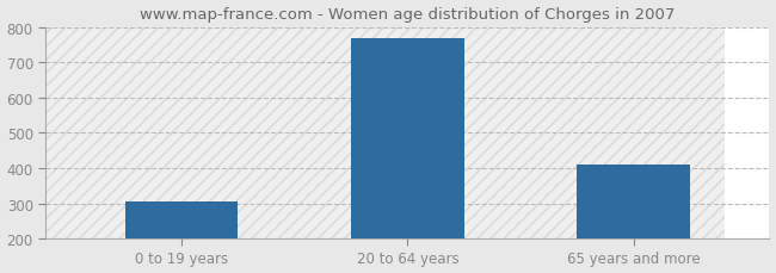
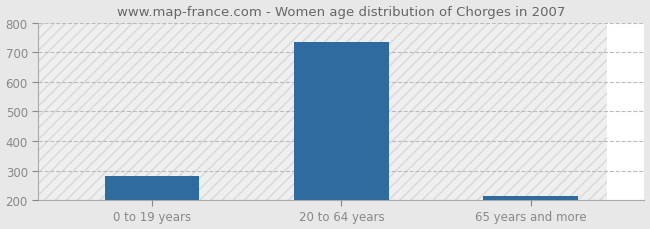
0 to 19 years: 305 -> 281
20 to 64 years: 770 -> 736
65 years and more: 410 -> 214
